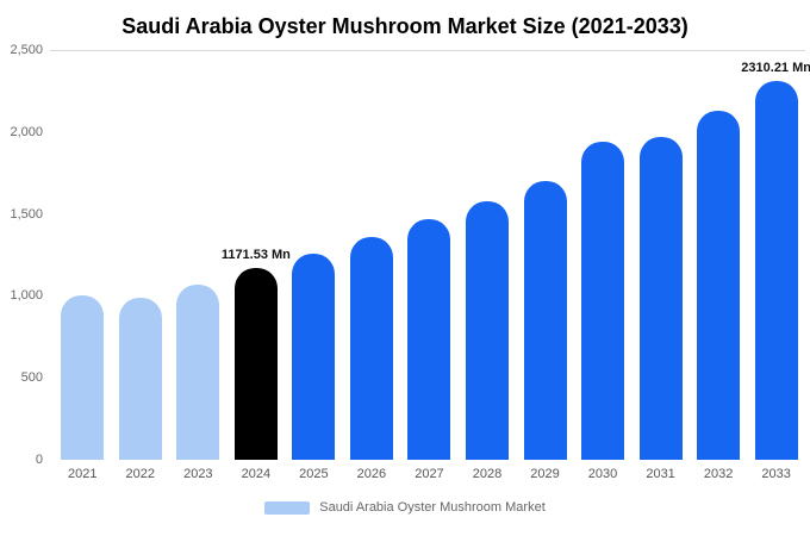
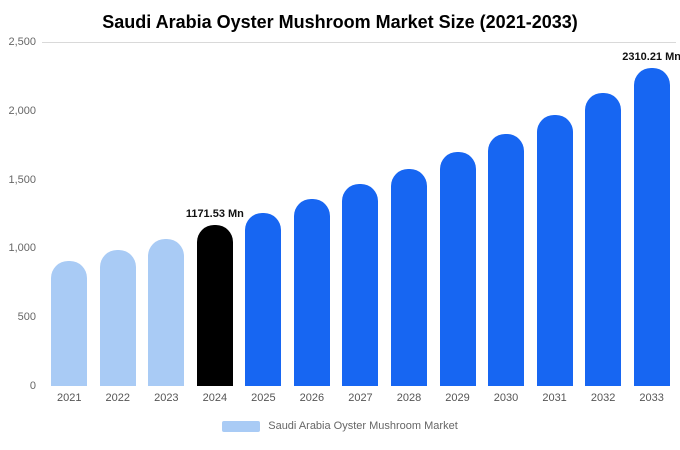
2021: 1000 -> 910
2030: 1940 -> 1830
